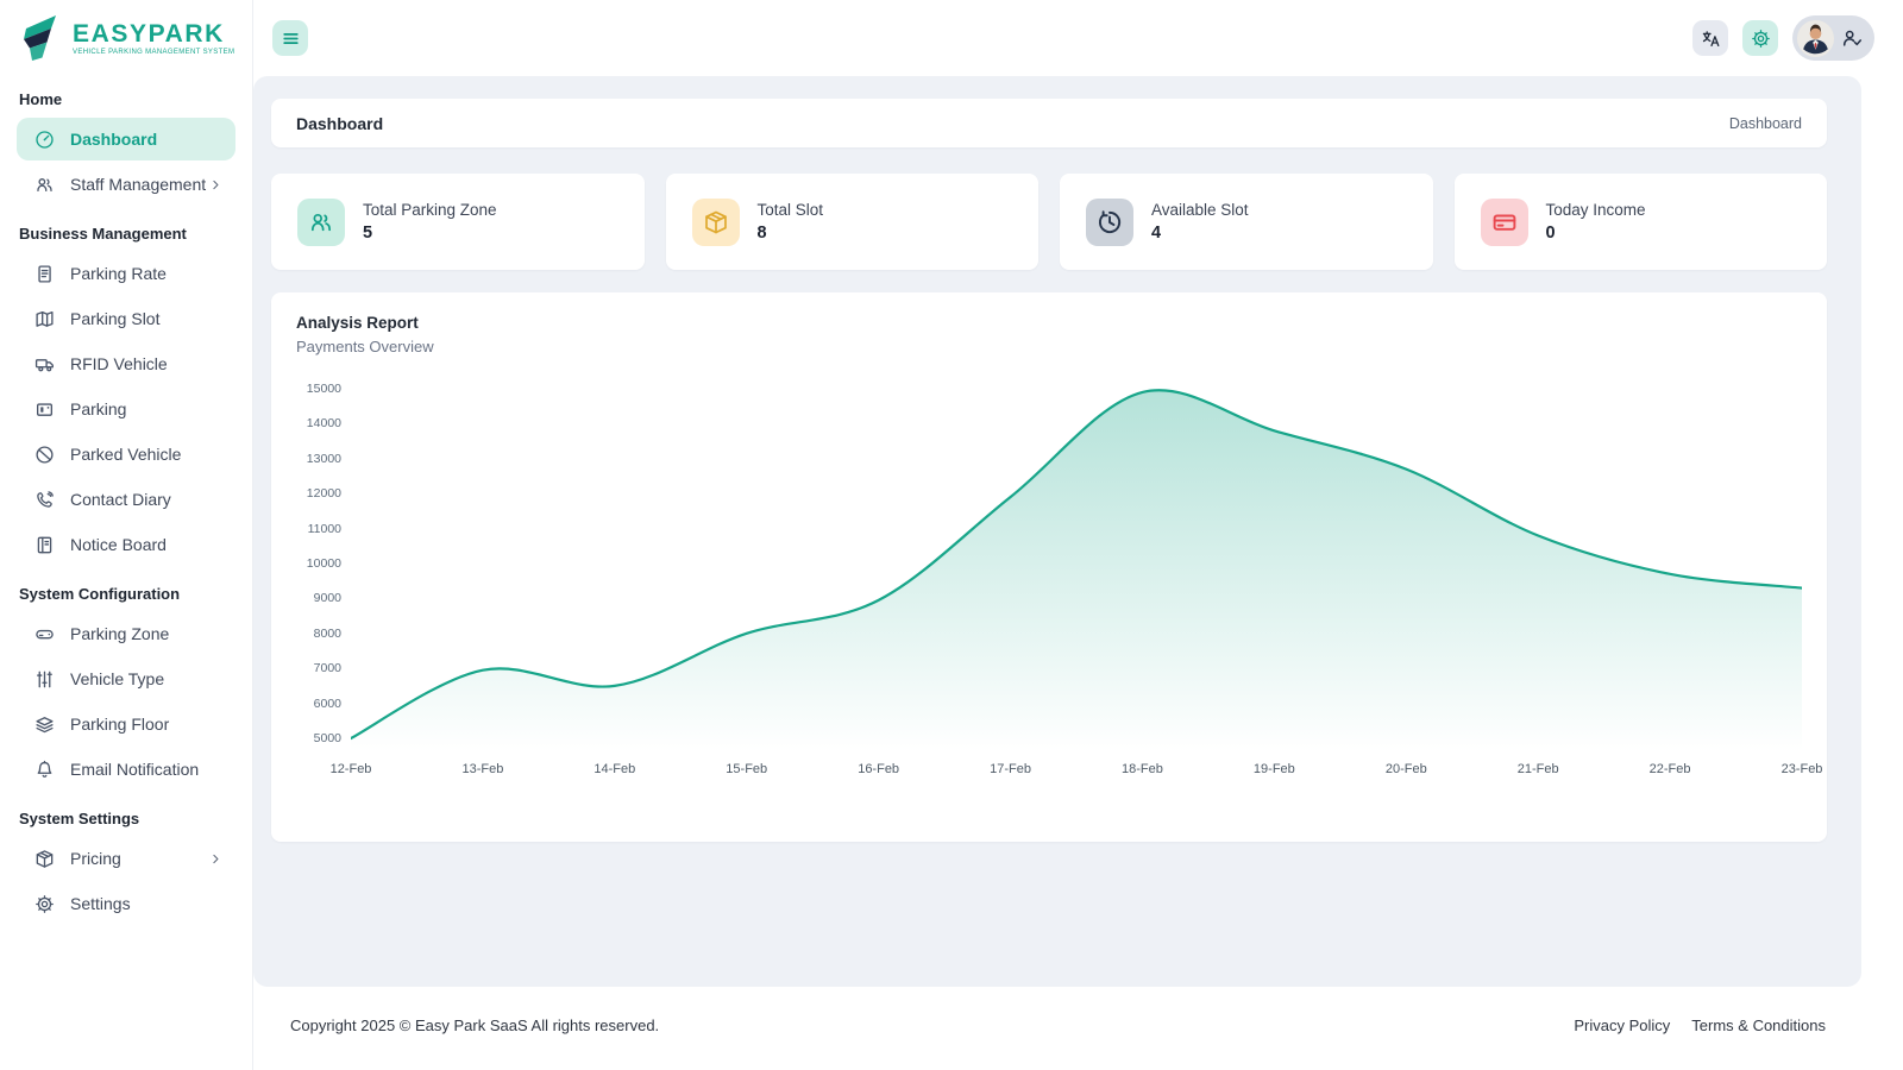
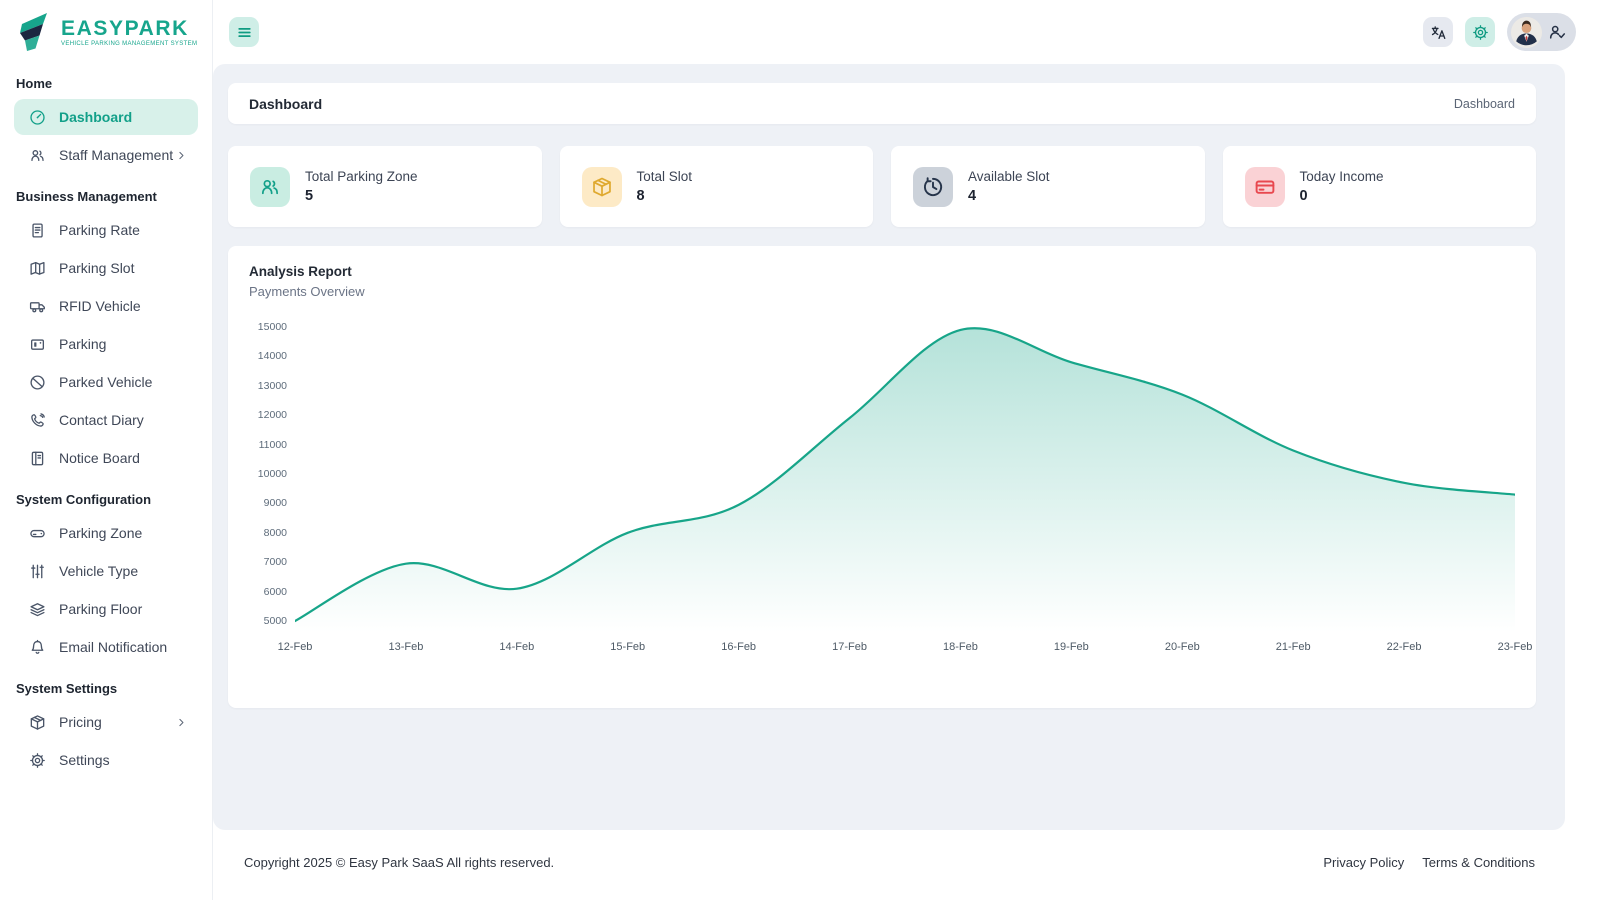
14-Feb: 6500 -> 6100
